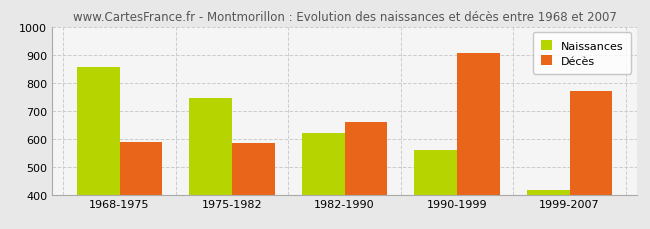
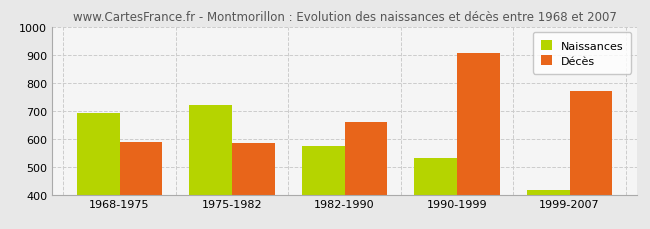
Naissances/1968-1975: 855 -> 690
Naissances/1975-1982: 745 -> 720
Naissances/1982-1990: 620 -> 575
Naissances/1990-1999: 558 -> 530
